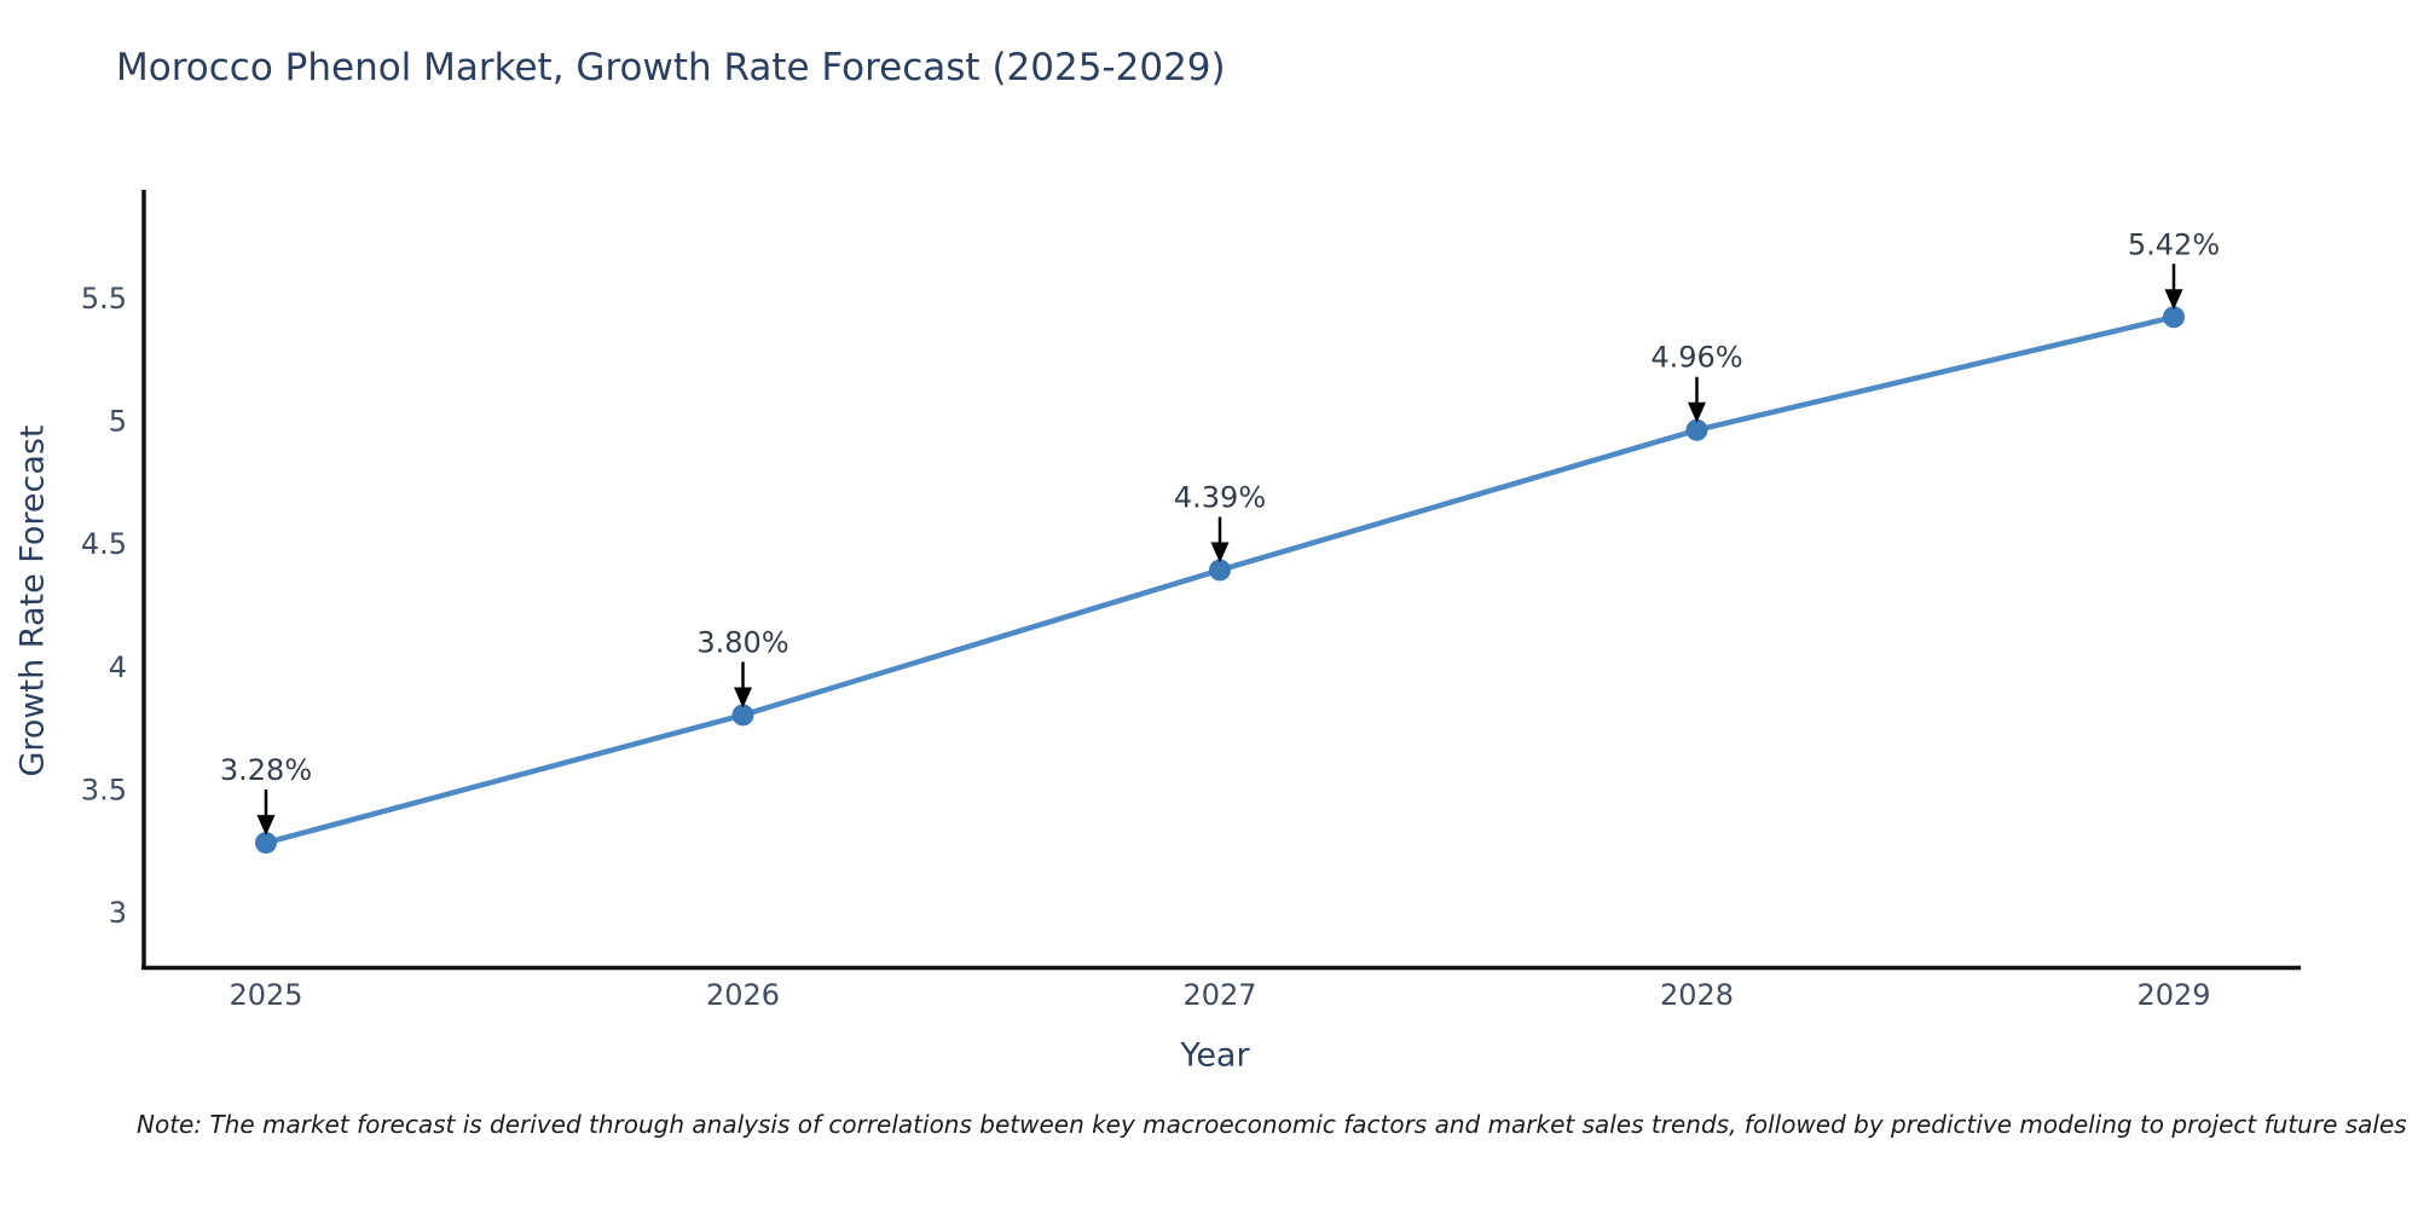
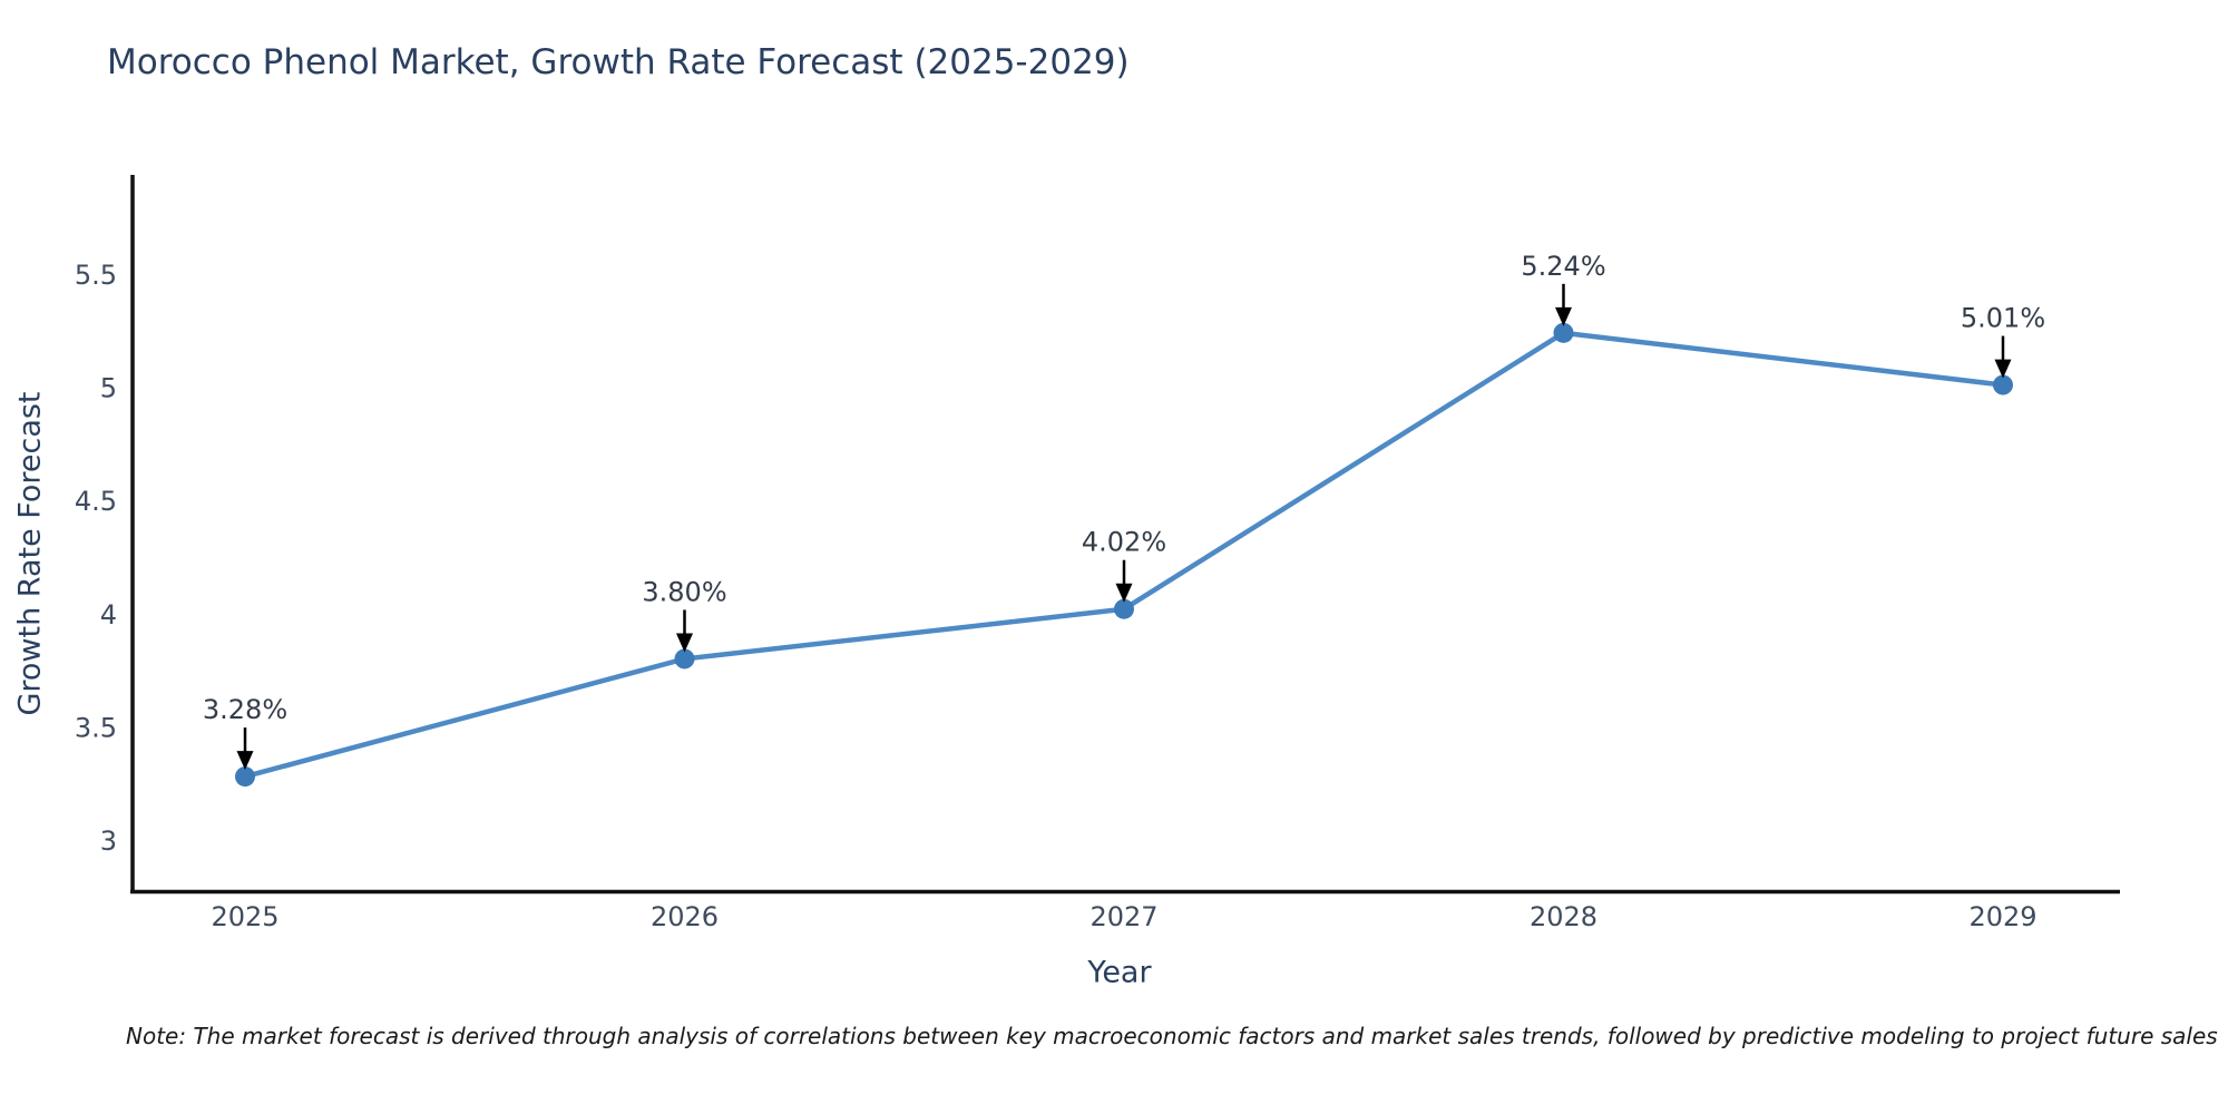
2027: 4.39% -> 4.02%
2028: 4.96% -> 5.24%
2029: 5.42% -> 5.01%
